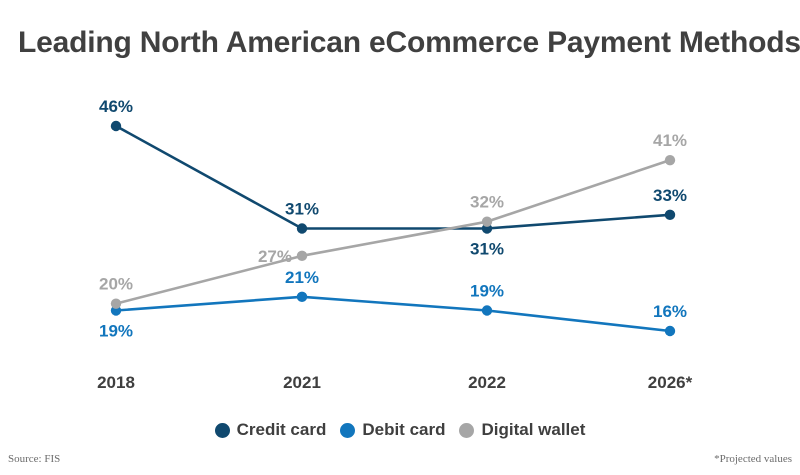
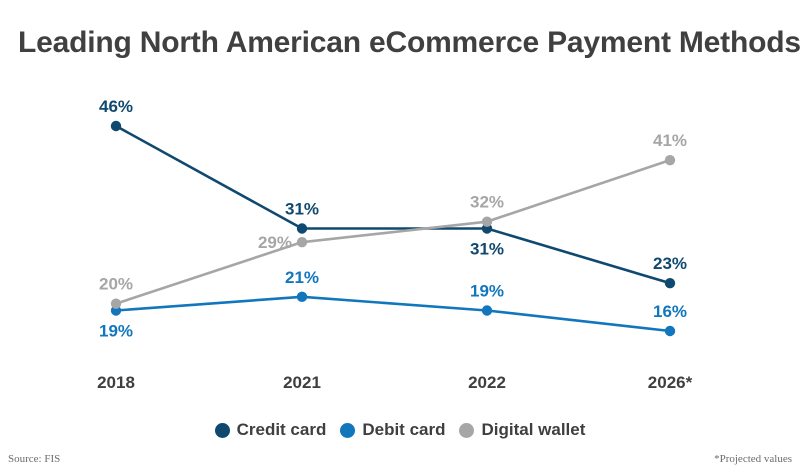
Digital wallet/2021: 27% -> 29%
Credit card/2026*: 33% -> 23%
